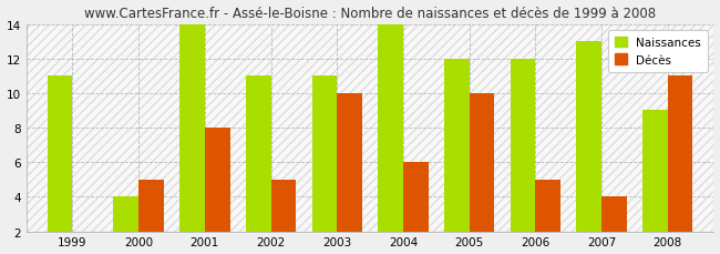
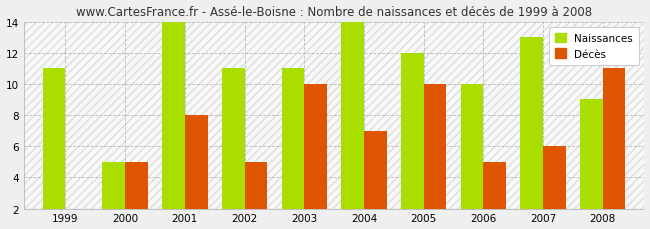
Naissances/2000: 4 -> 5
Décès/2004: 6 -> 7
Naissances/2006: 12 -> 10
Décès/2007: 4 -> 6
